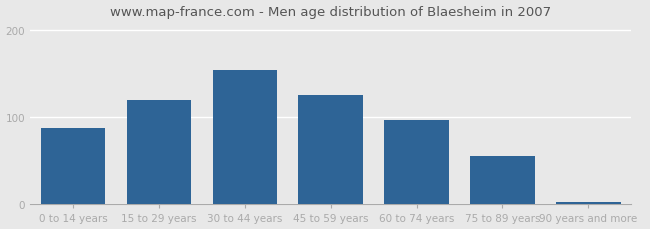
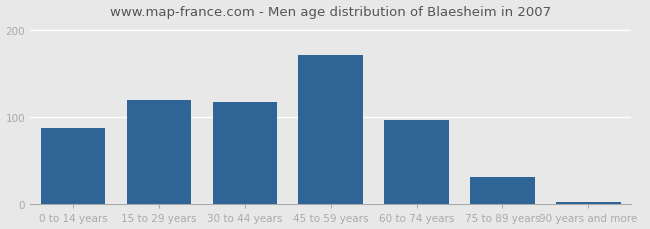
30 to 44 years: 154 -> 118
45 to 59 years: 126 -> 172
75 to 89 years: 56 -> 32
